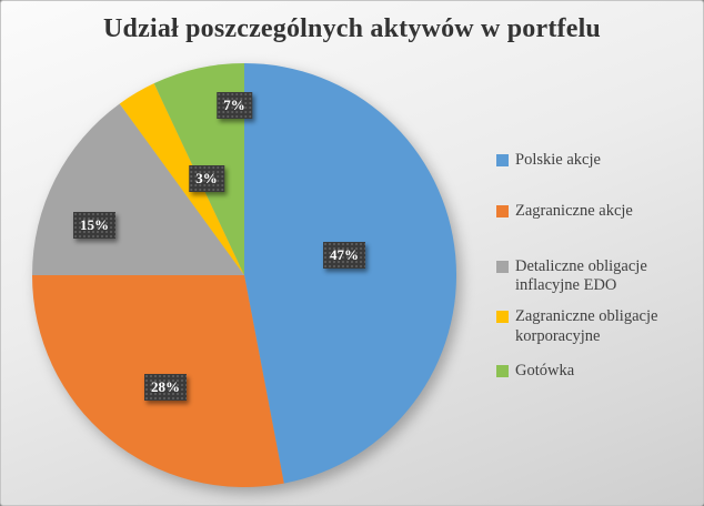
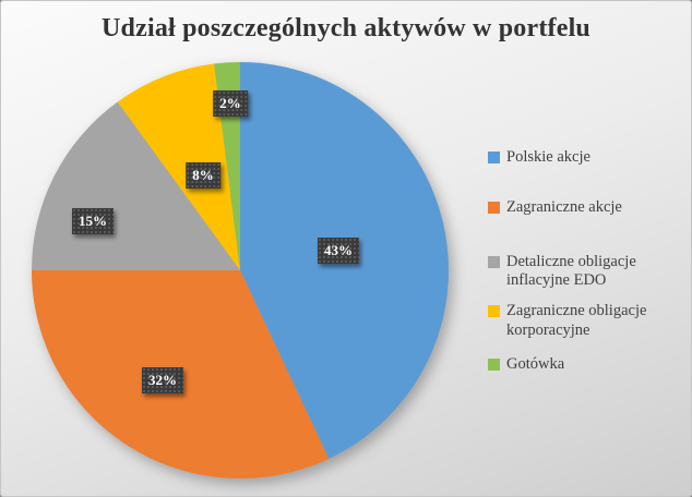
Polskie akcje: 47% -> 43%
Zagraniczne akcje: 28% -> 32%
Zagraniczne obligacje korporacyjne: 3% -> 8%
Gotówka: 7% -> 2%
